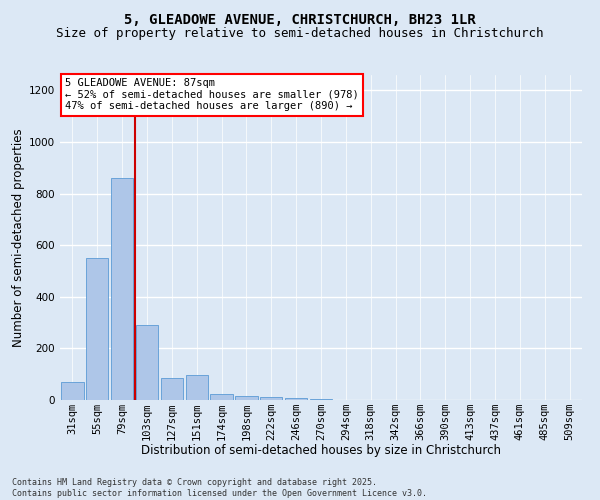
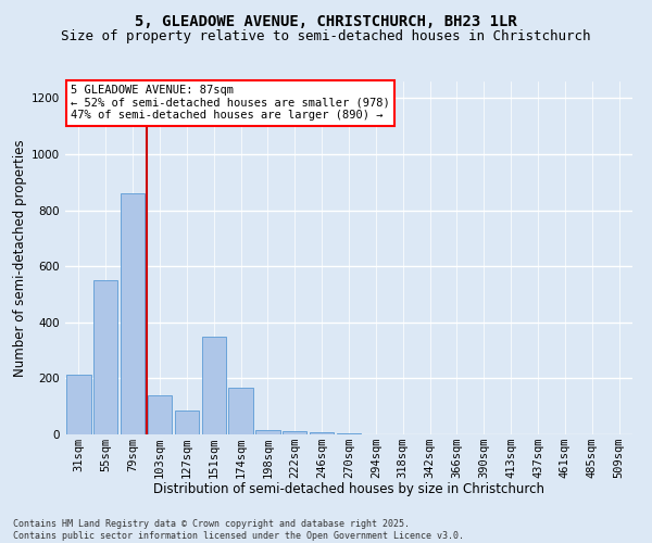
31sqm: 70 -> 215
103sqm: 290 -> 140
151sqm: 95 -> 350
174sqm: 25 -> 165
